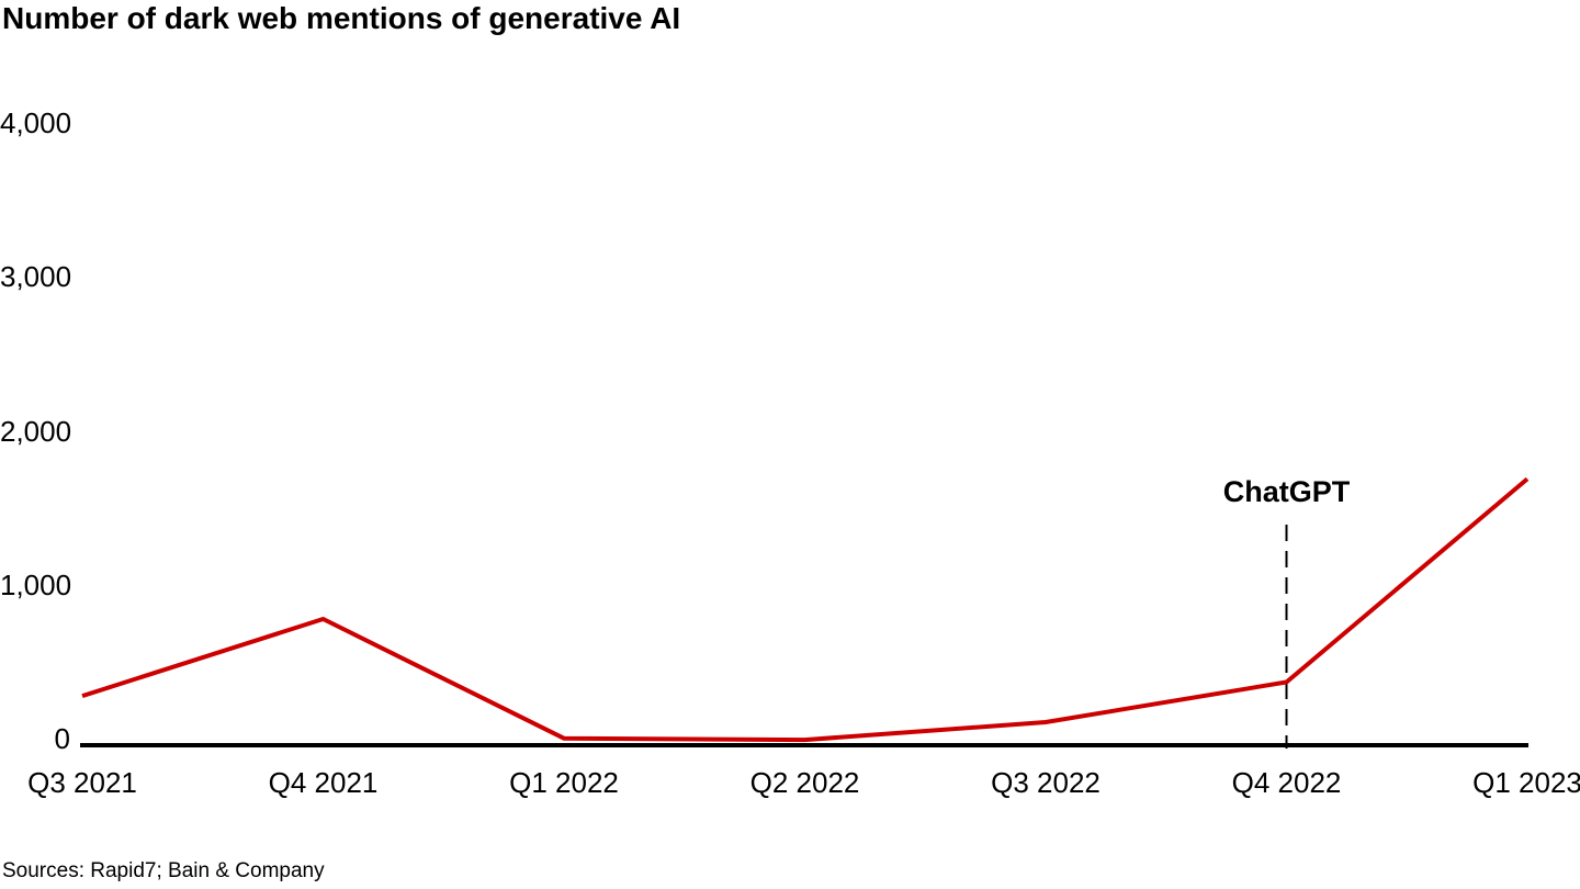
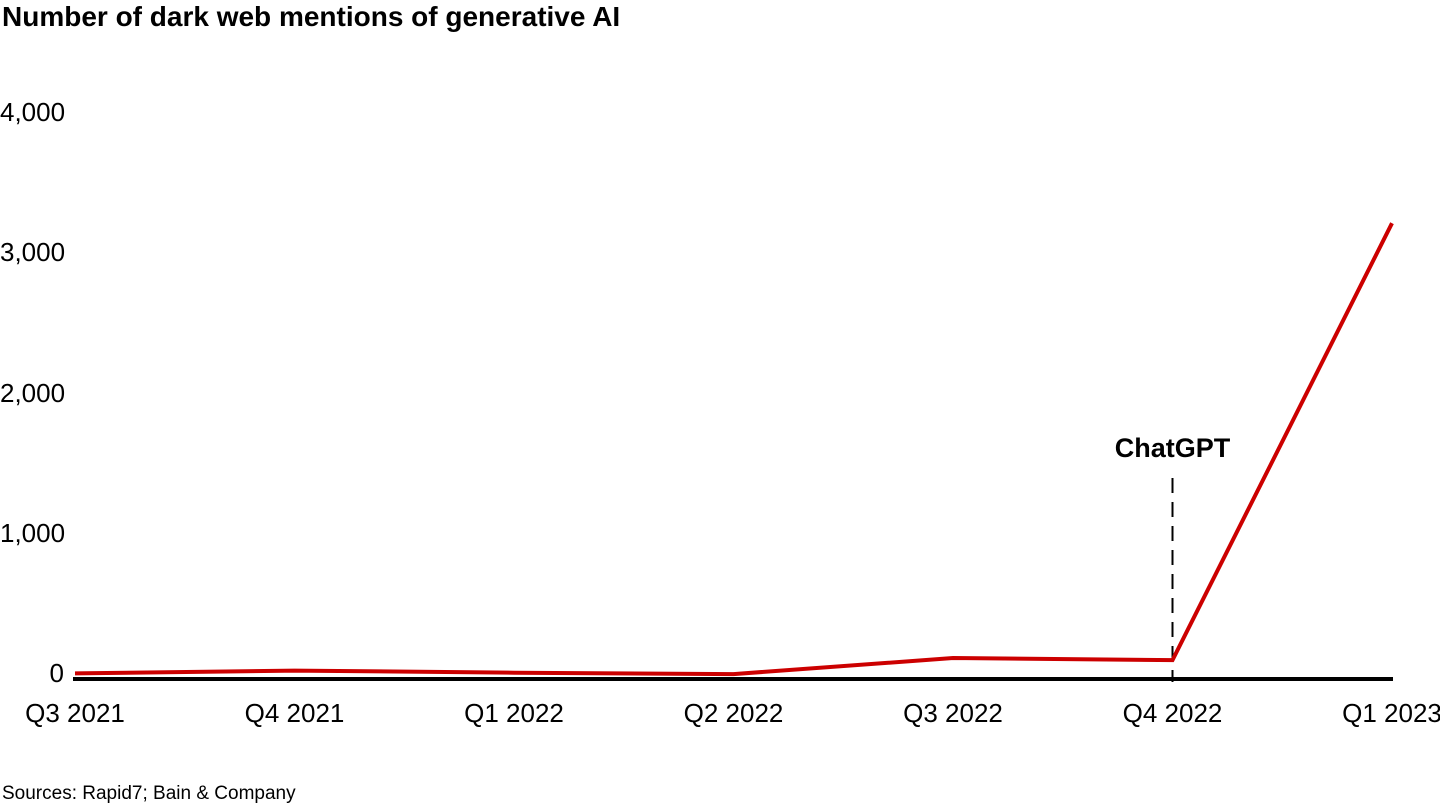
Q3 2021: 320 -> 40
Q4 2021: 820 -> 60
Q4 2022: 410 -> 140
Q1 2023: 1730 -> 3250
